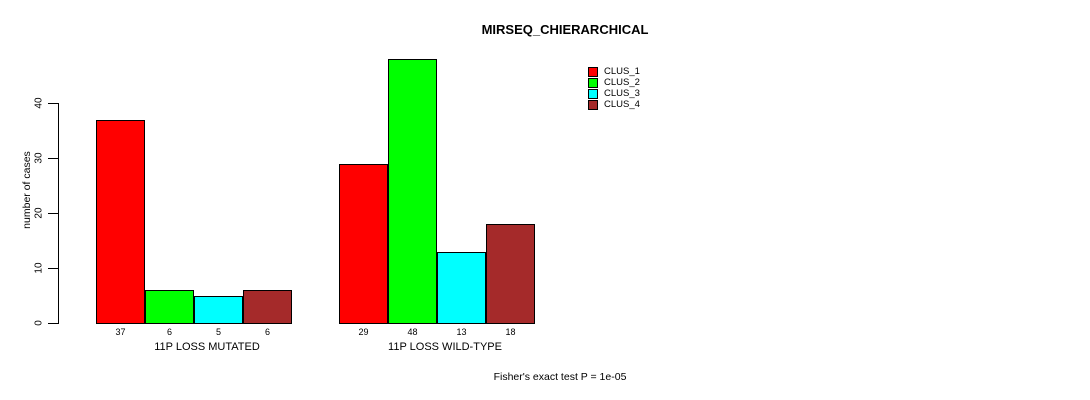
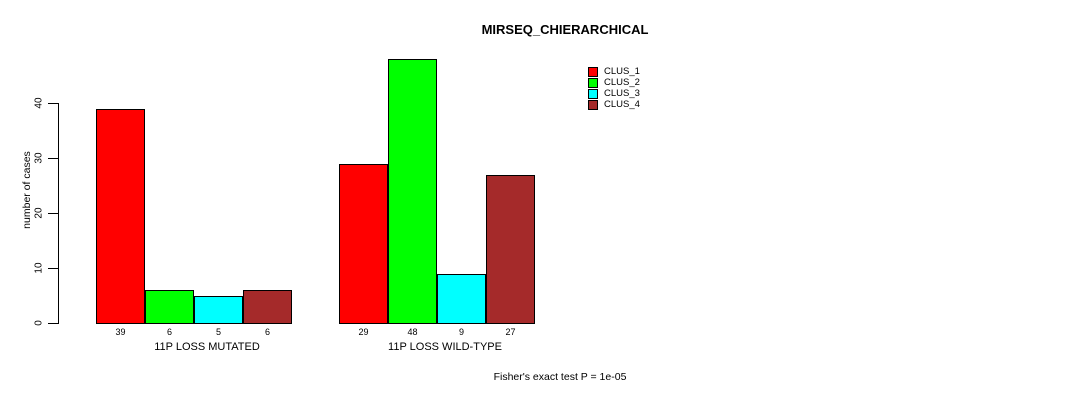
CLUS_1/11P LOSS MUTATED: 37 -> 39
CLUS_3/11P LOSS WILD-TYPE: 13 -> 9
CLUS_4/11P LOSS WILD-TYPE: 18 -> 27
